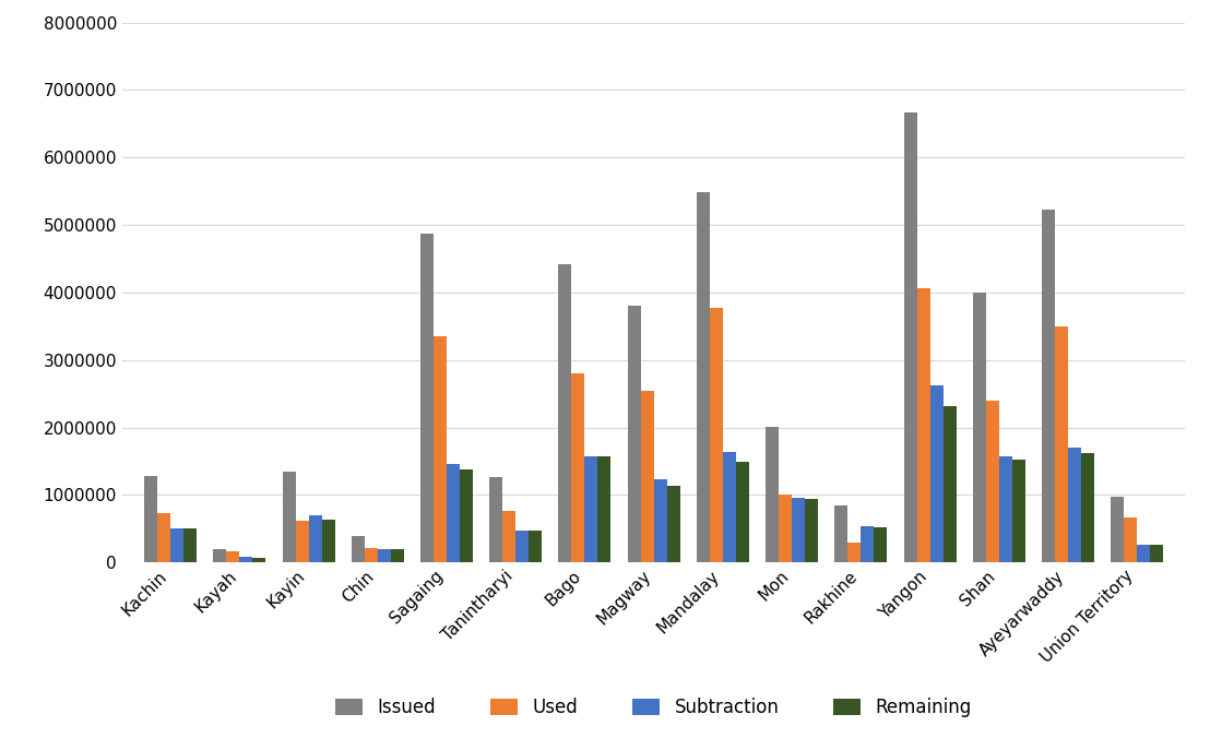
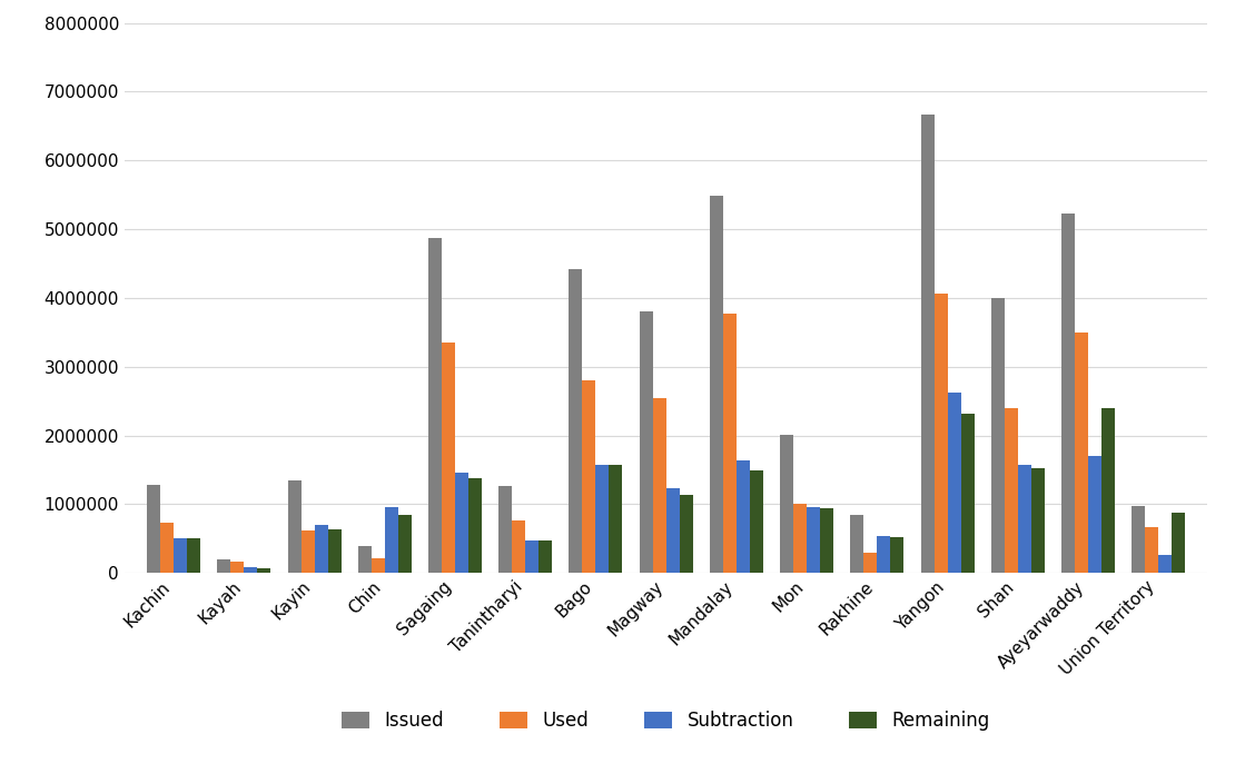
Subtraction/Chin: 200000 -> 960000
Remaining/Chin: 200000 -> 840000
Remaining/Ayeyarwaddy: 1620000 -> 2400000
Remaining/Union Territory: 270000 -> 880000
